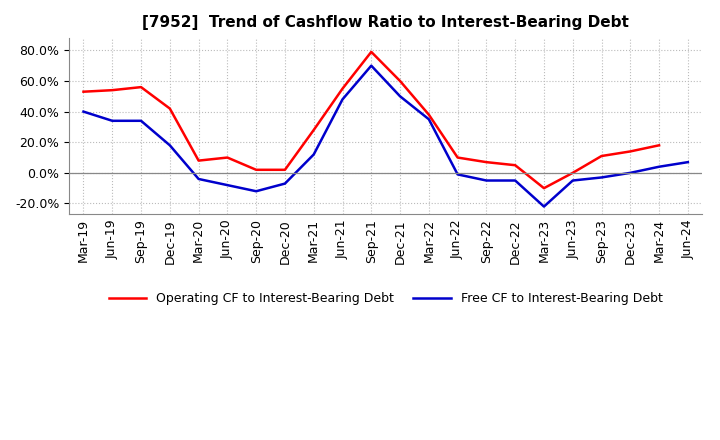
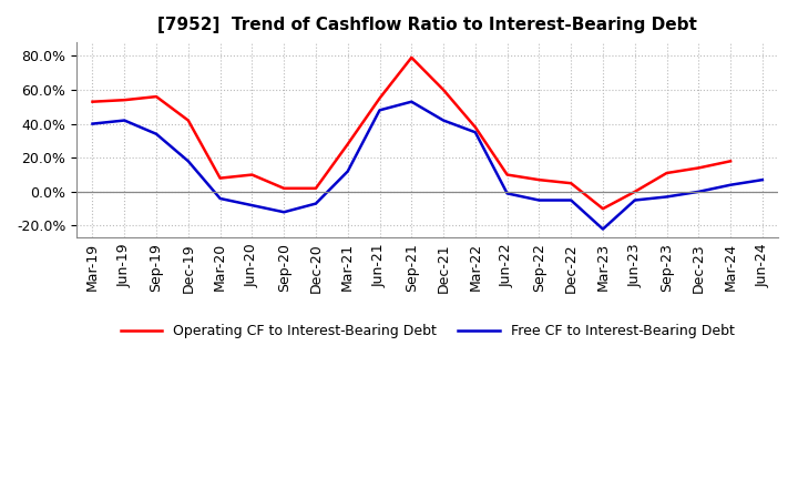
Free CF to Interest-Bearing Debt/Jun-19: 34% -> 42%
Free CF to Interest-Bearing Debt/Sep-21: 70% -> 53%
Free CF to Interest-Bearing Debt/Dec-21: 50% -> 42%
